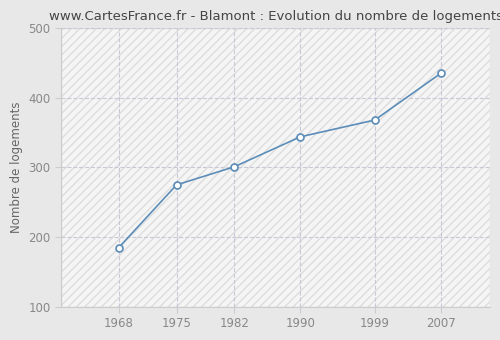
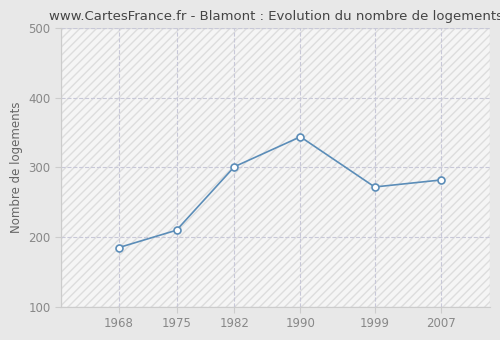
1975: 275 -> 210
1999: 368 -> 272
2007: 435 -> 282
